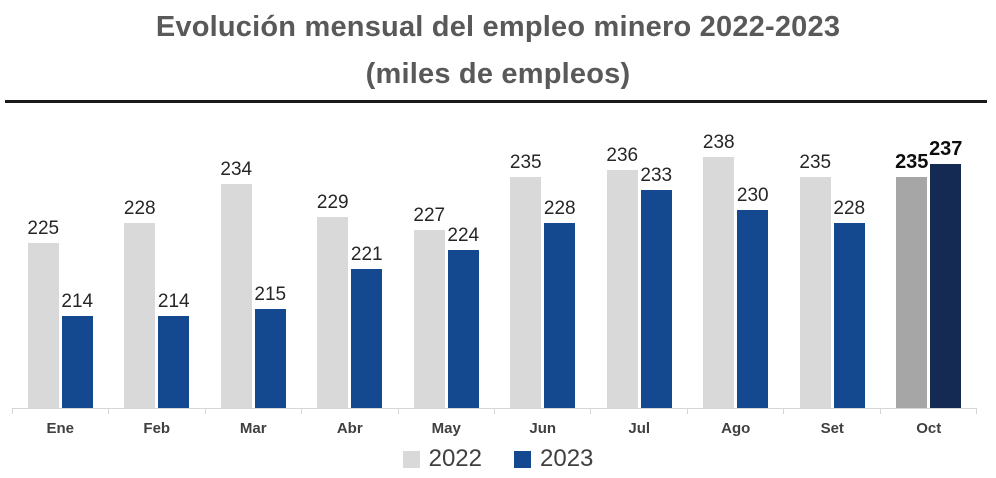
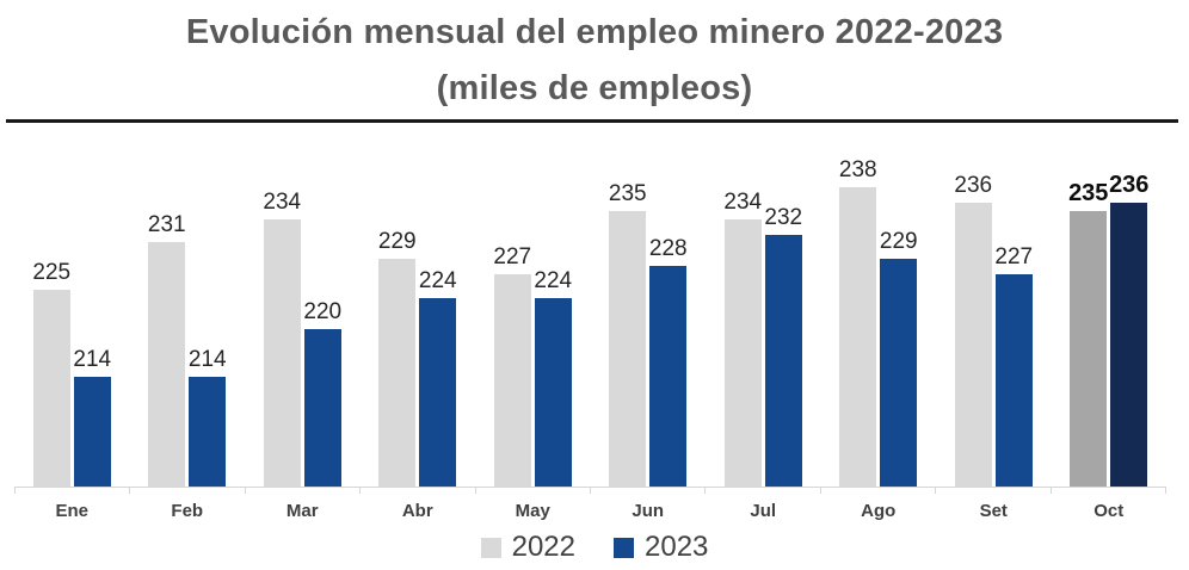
2022/Feb: 228 -> 231
2023/Mar: 215 -> 220
2023/Abr: 221 -> 224
2022/Jul: 236 -> 234
2023/Jul: 233 -> 232
2023/Ago: 230 -> 229
2022/Set: 235 -> 236
2023/Set: 228 -> 227
2023/Oct: 237 -> 236
